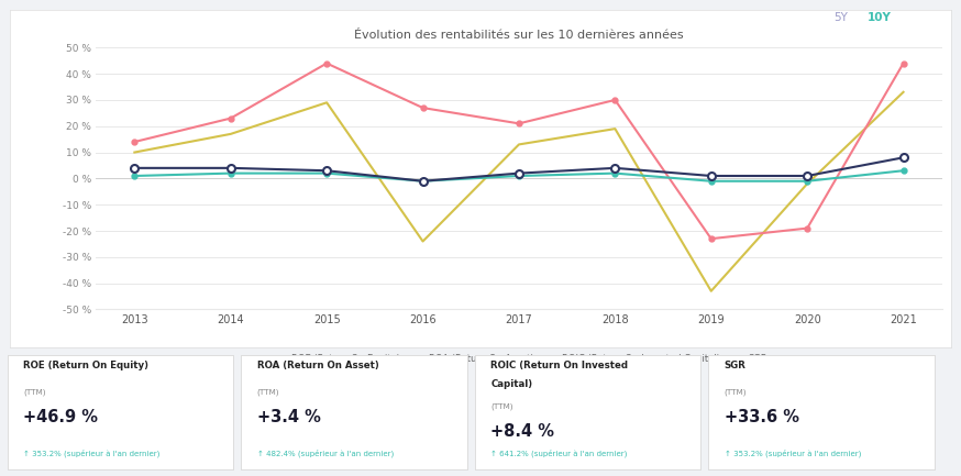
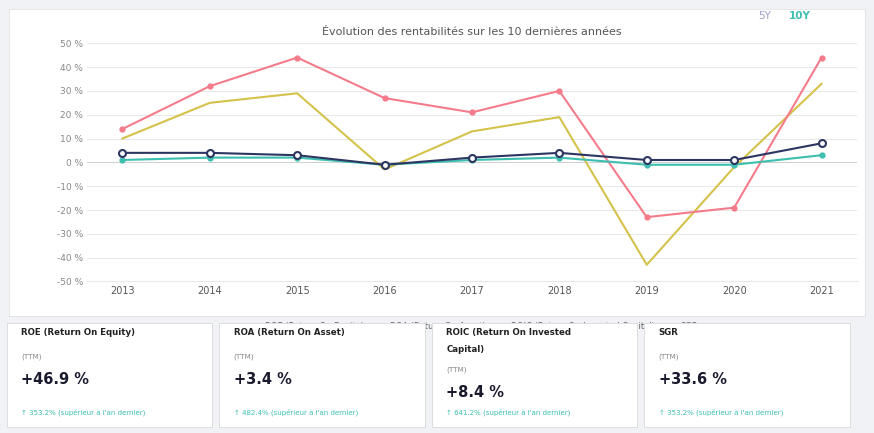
ROE (Return On Equity)/2014: 23 % -> 32 %
SGR/2014: 17 % -> 25 %
SGR/2016: -24 % -> -3 %
